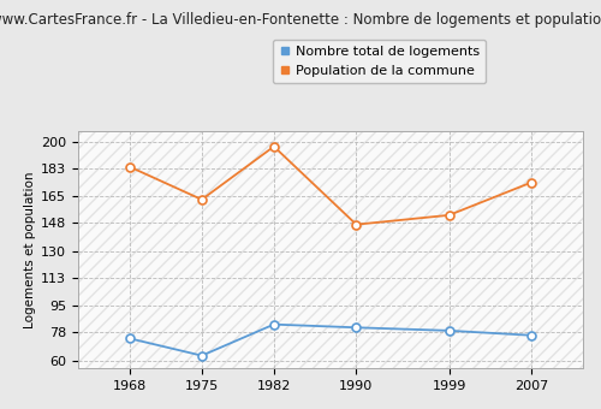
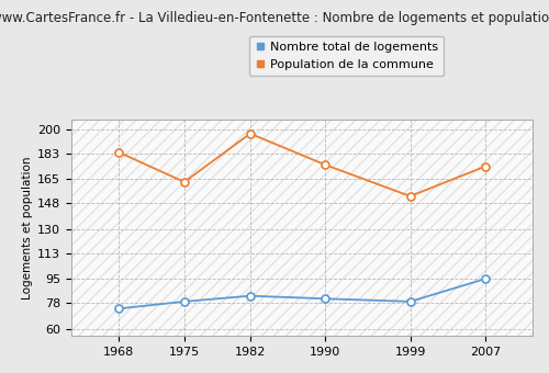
Nombre total de logements/1975: 63 -> 79
Population de la commune/1990: 147 -> 175
Nombre total de logements/2007: 76 -> 95
